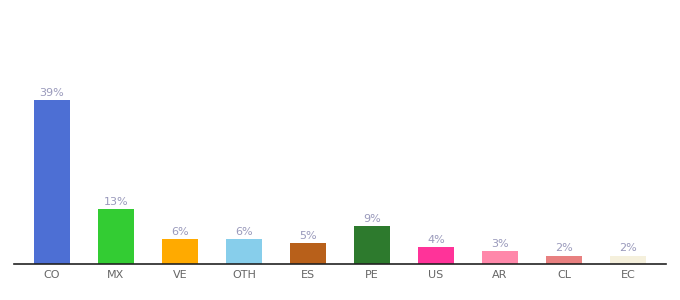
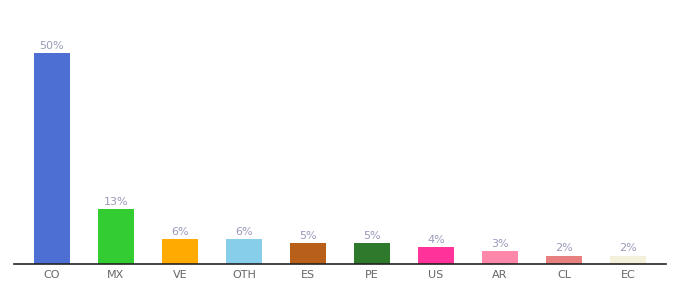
CO: 39% -> 50%
PE: 9% -> 5%
